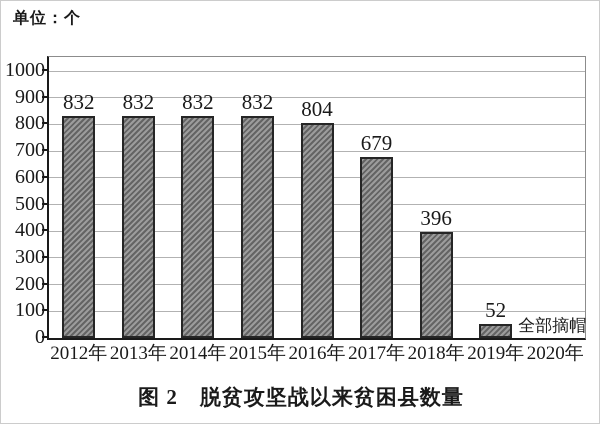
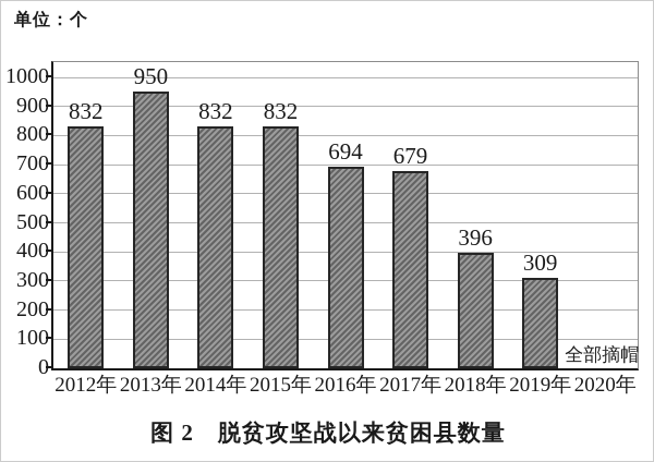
2013年: 832 -> 950
2016年: 804 -> 694
2019年: 52 -> 309
